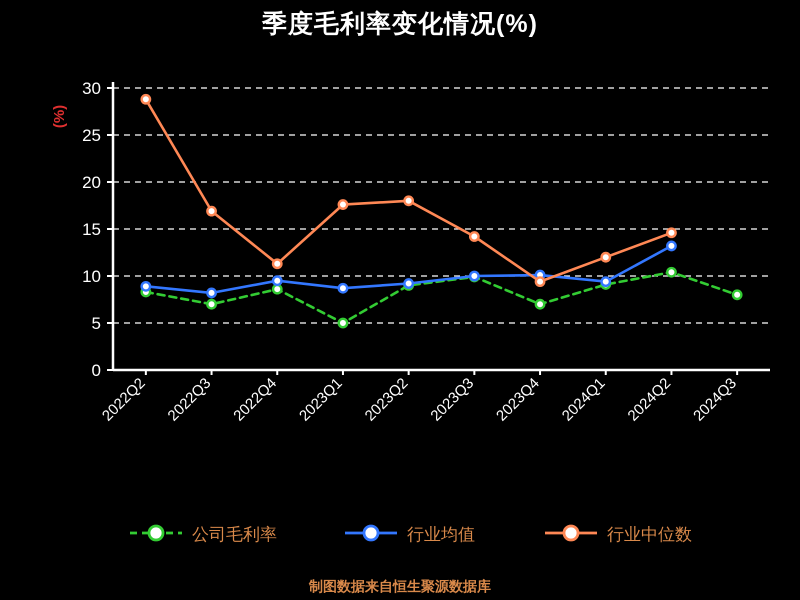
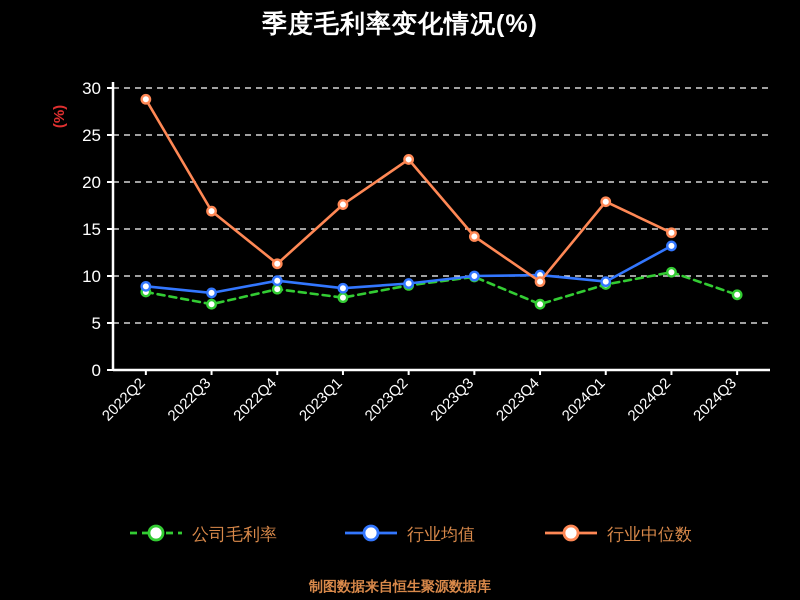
公司毛利率/2023Q1: 5 -> 8
行业中位数/2023Q2: 18 -> 22
行业中位数/2024Q1: 12 -> 18
